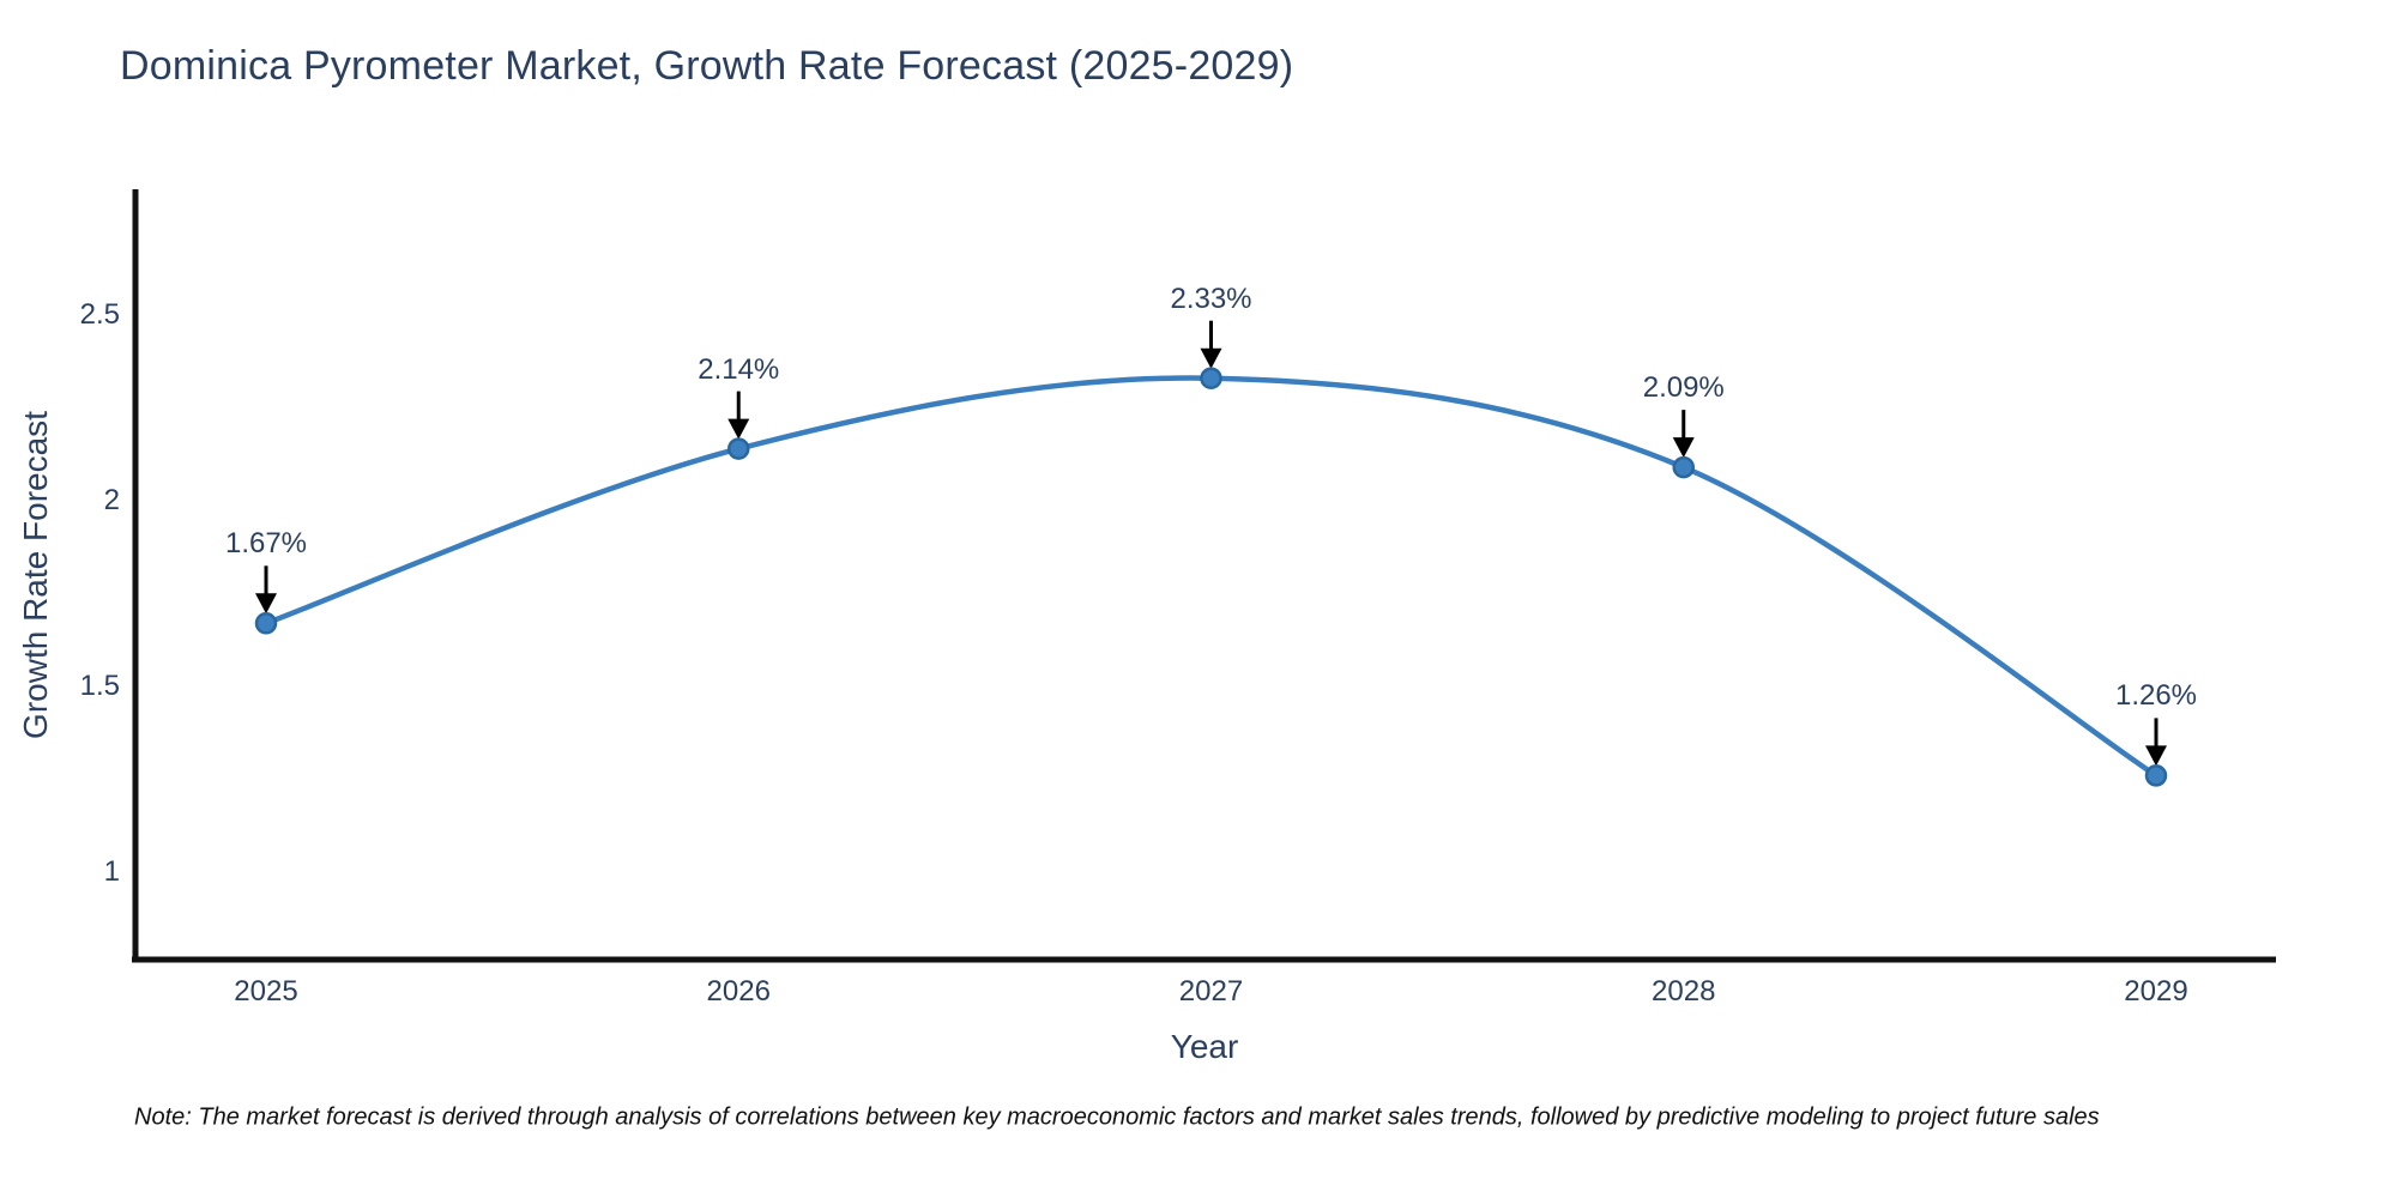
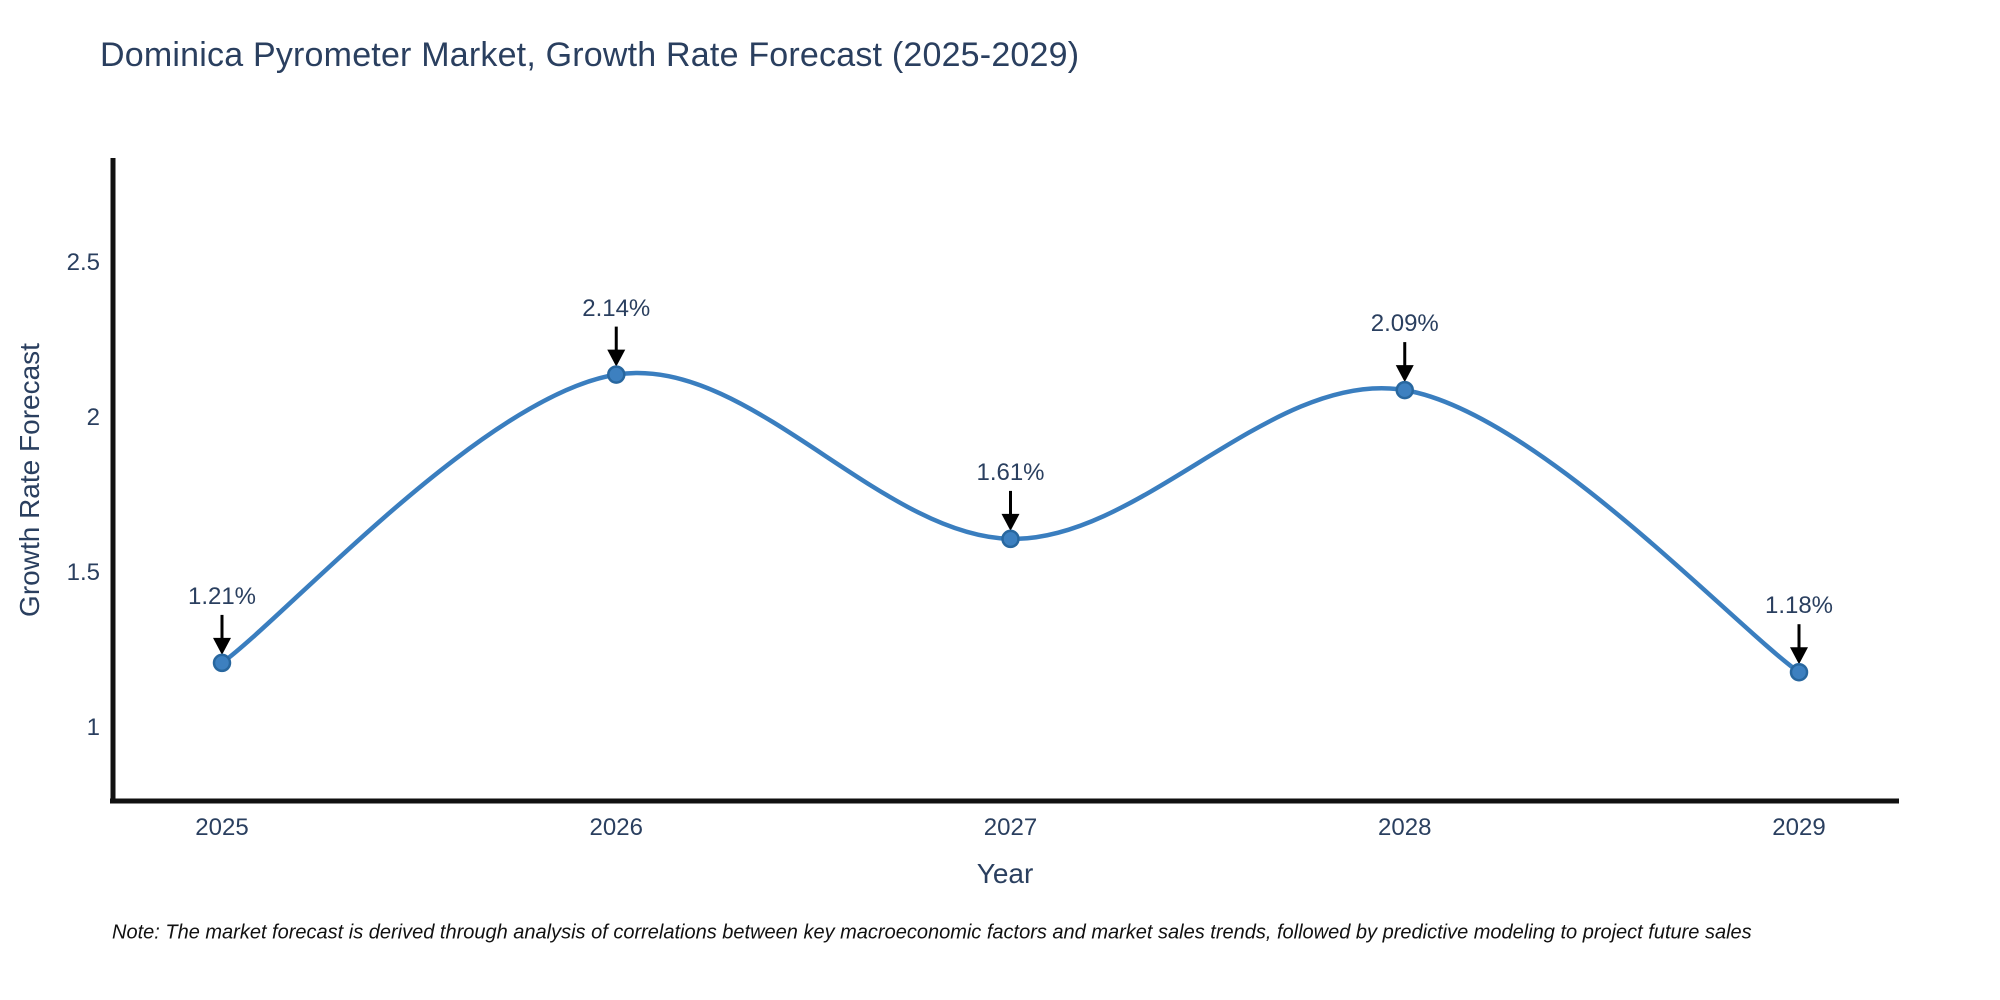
2025: 1.67% -> 1.21%
2027: 2.33% -> 1.61%
2029: 1.26% -> 1.18%
